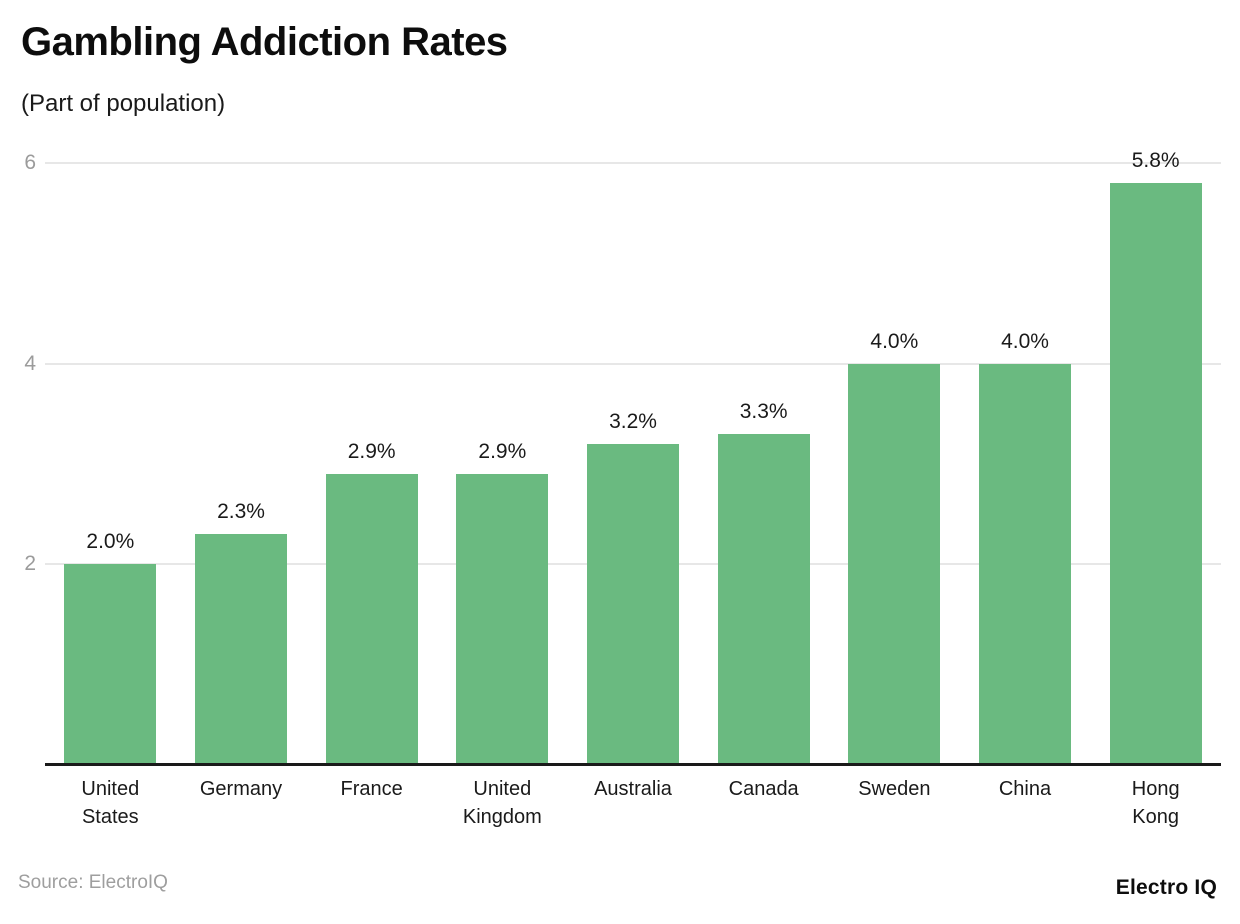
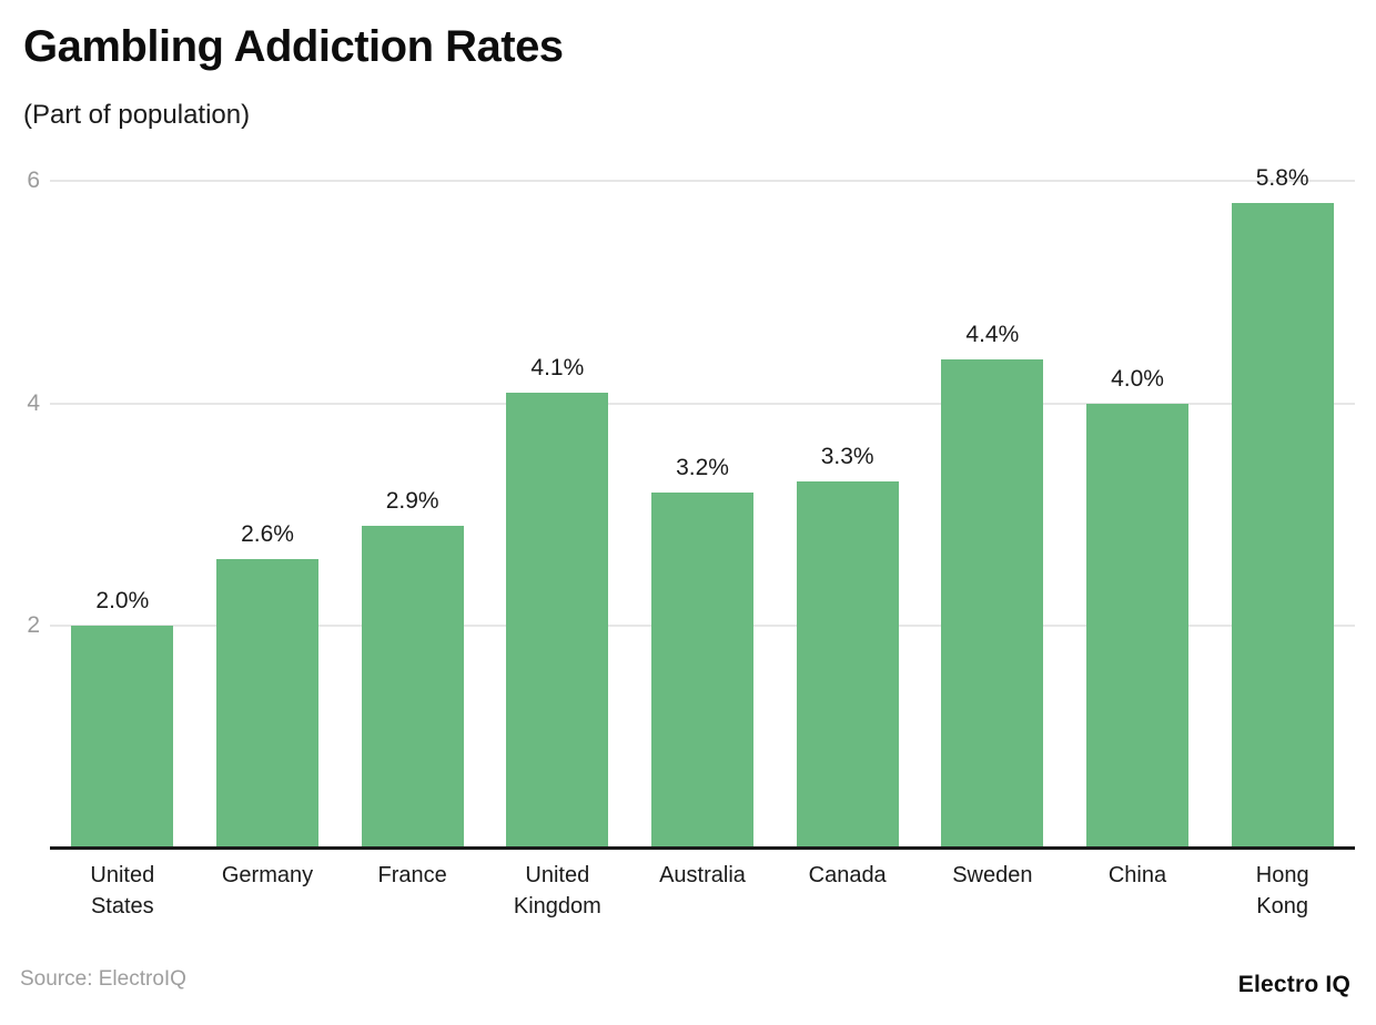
Germany: 2.3% -> 2.6%
United Kingdom: 2.9% -> 4.1%
Sweden: 4.0% -> 4.4%
